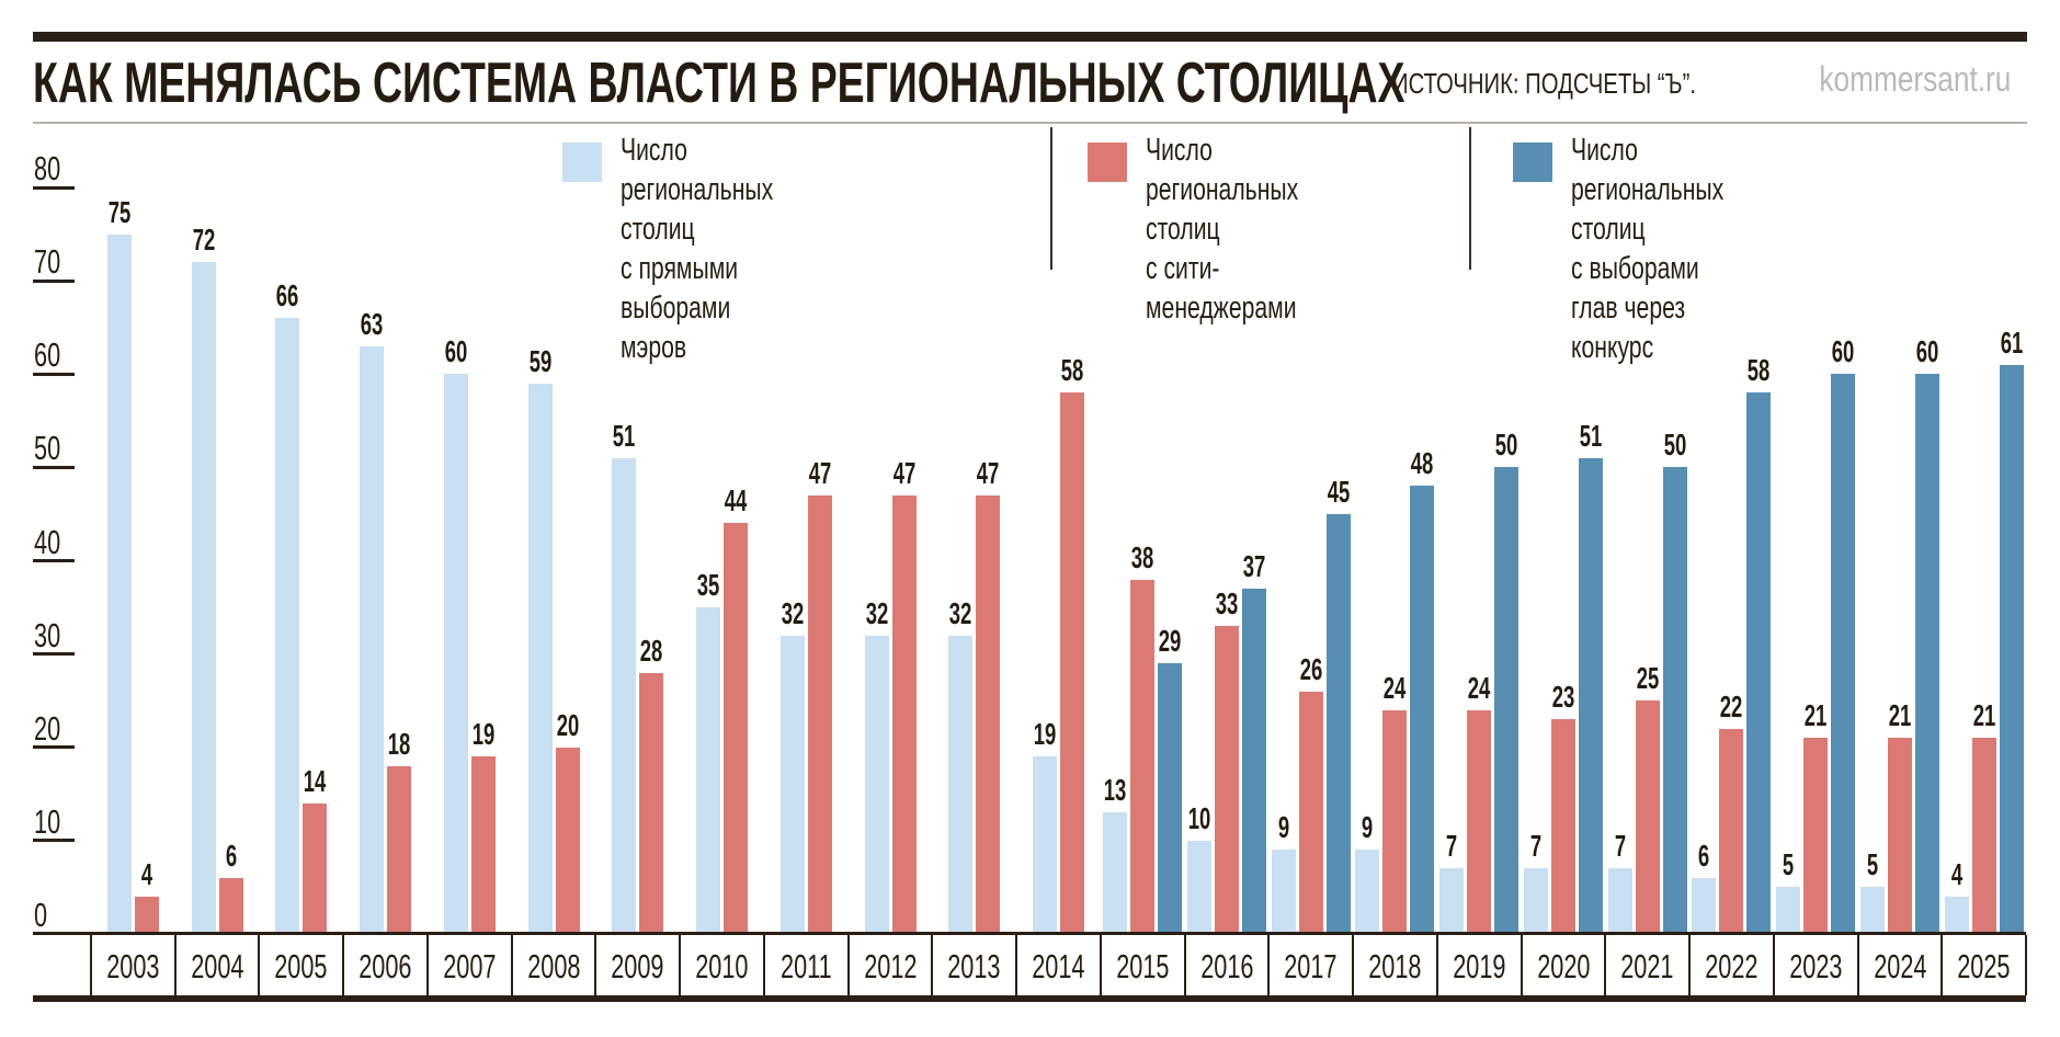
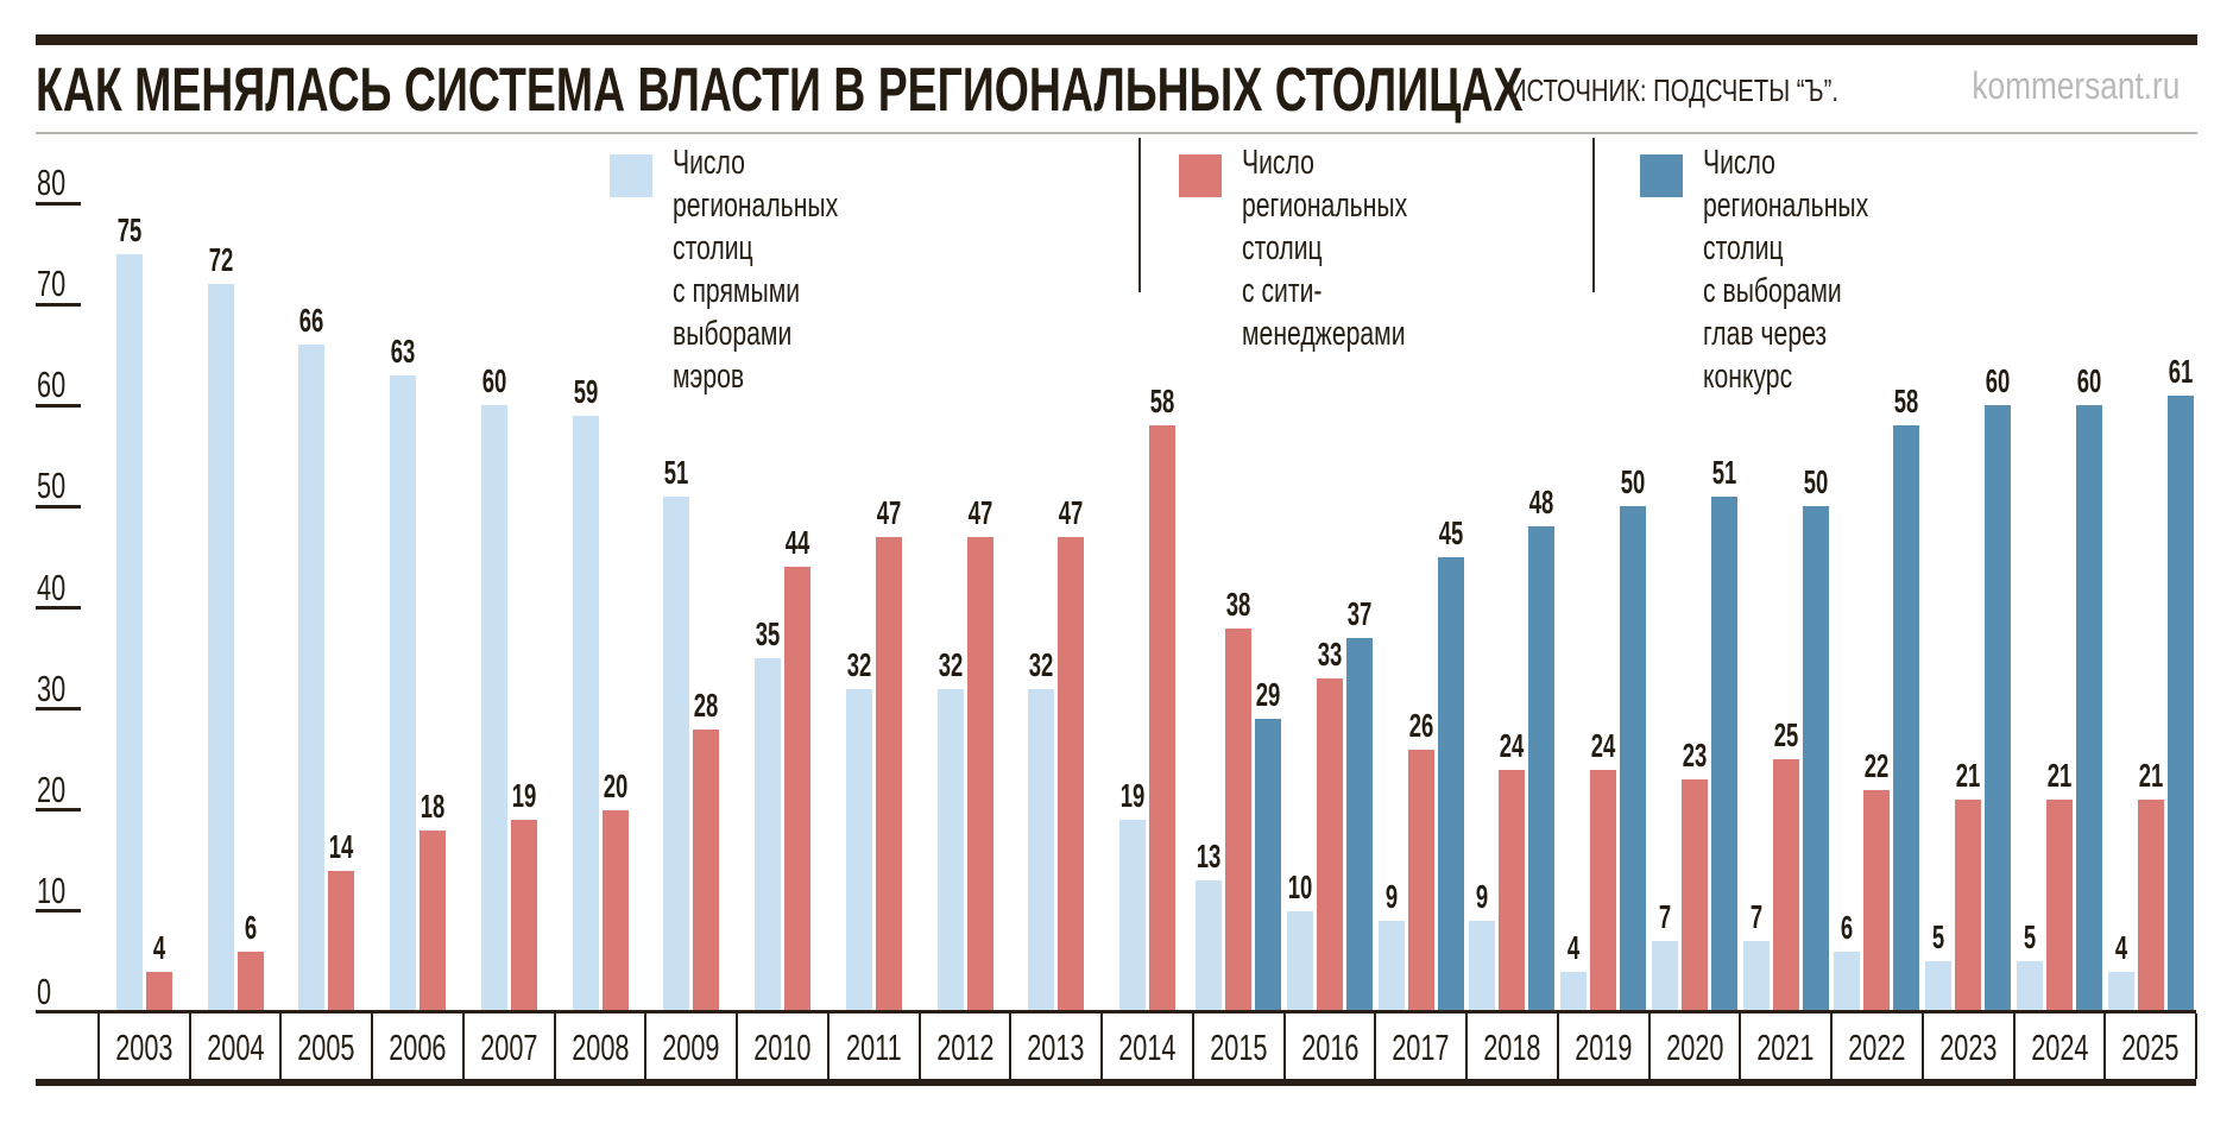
Число региональных столиц с прямыми выборами мэров/2019: 7 -> 4
